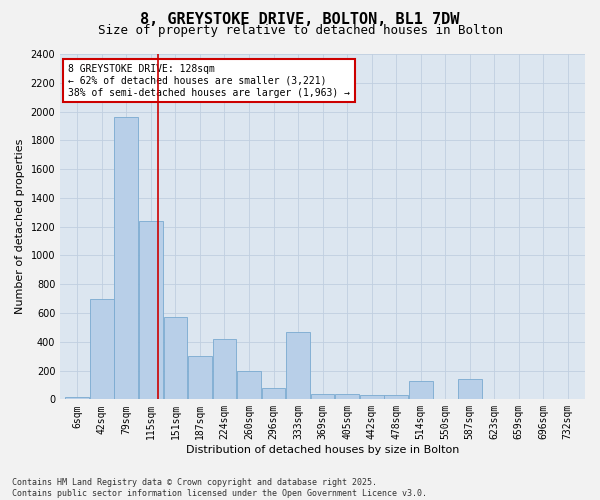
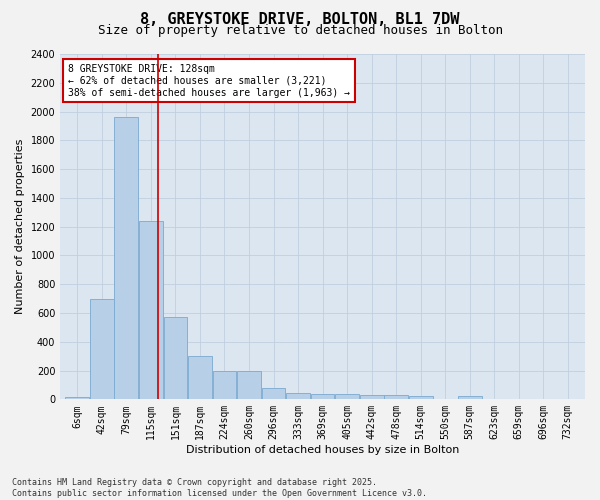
224sqm: 420 -> 200
333sqm: 470 -> 40
514sqm: 130 -> 20
587sqm: 140 -> 20
